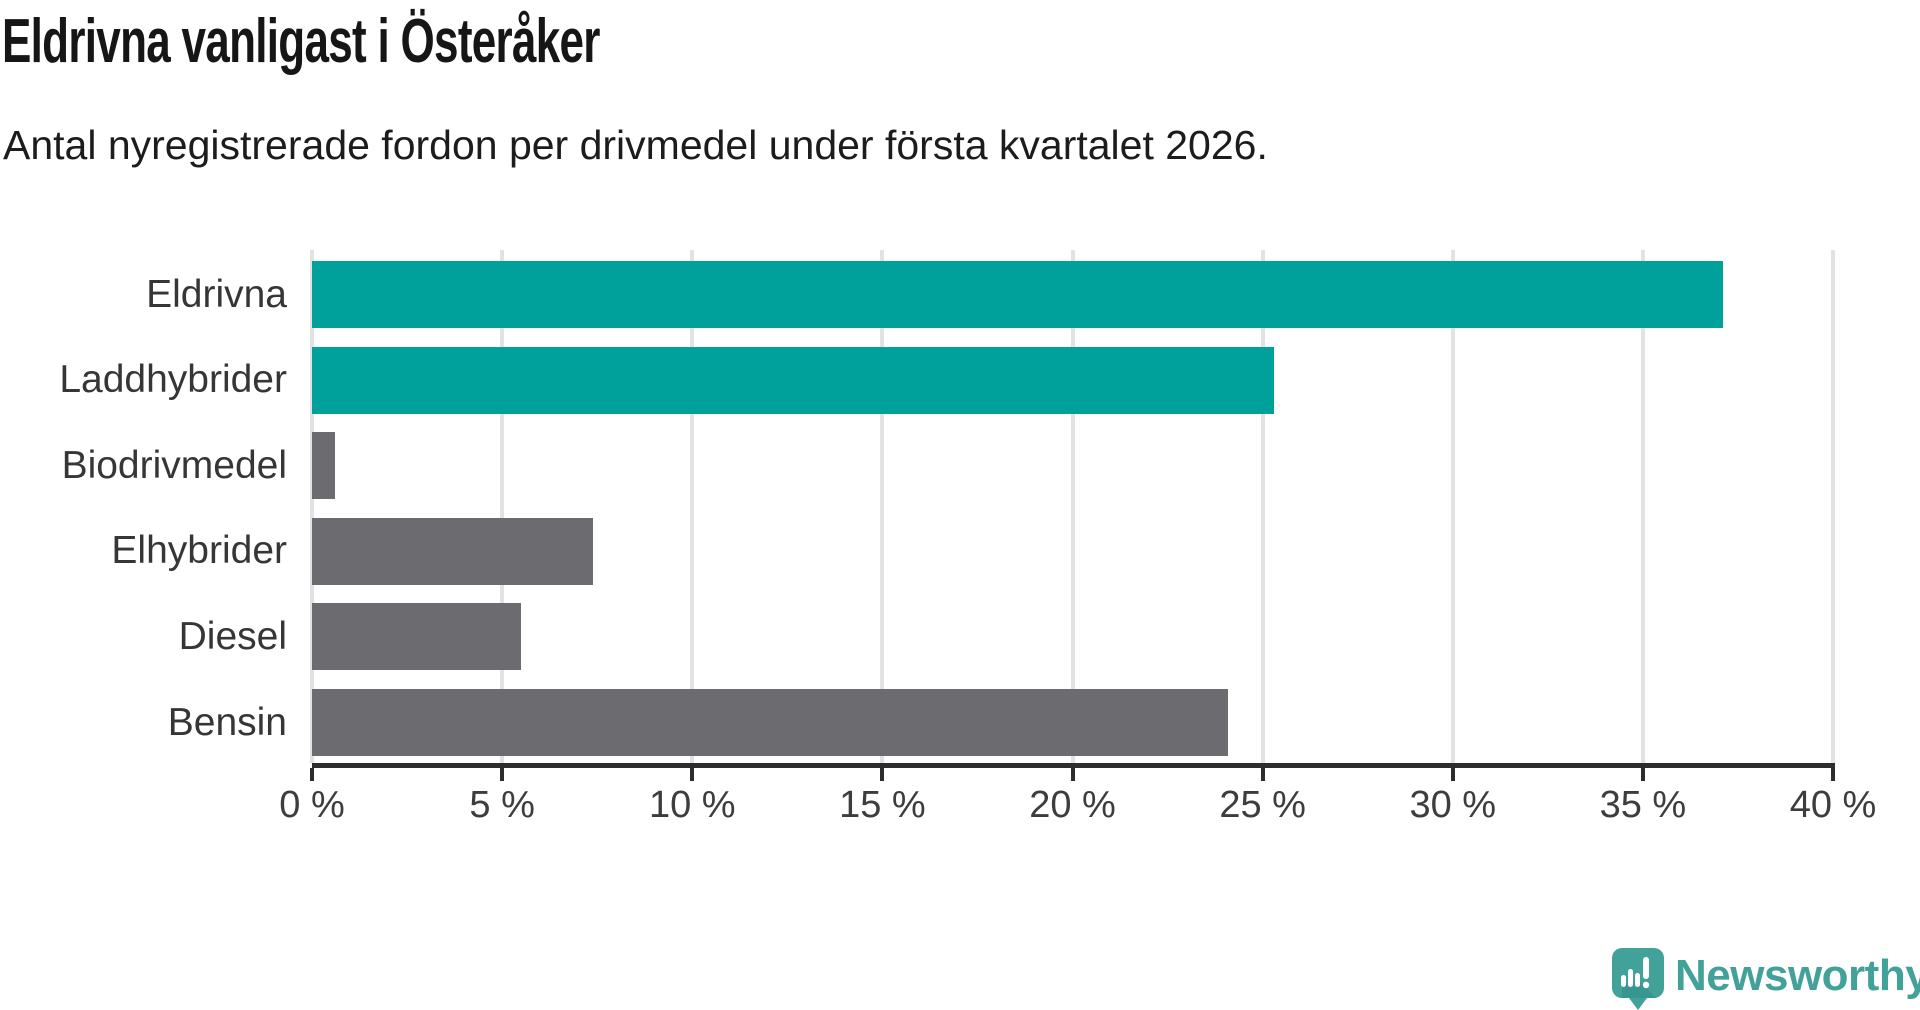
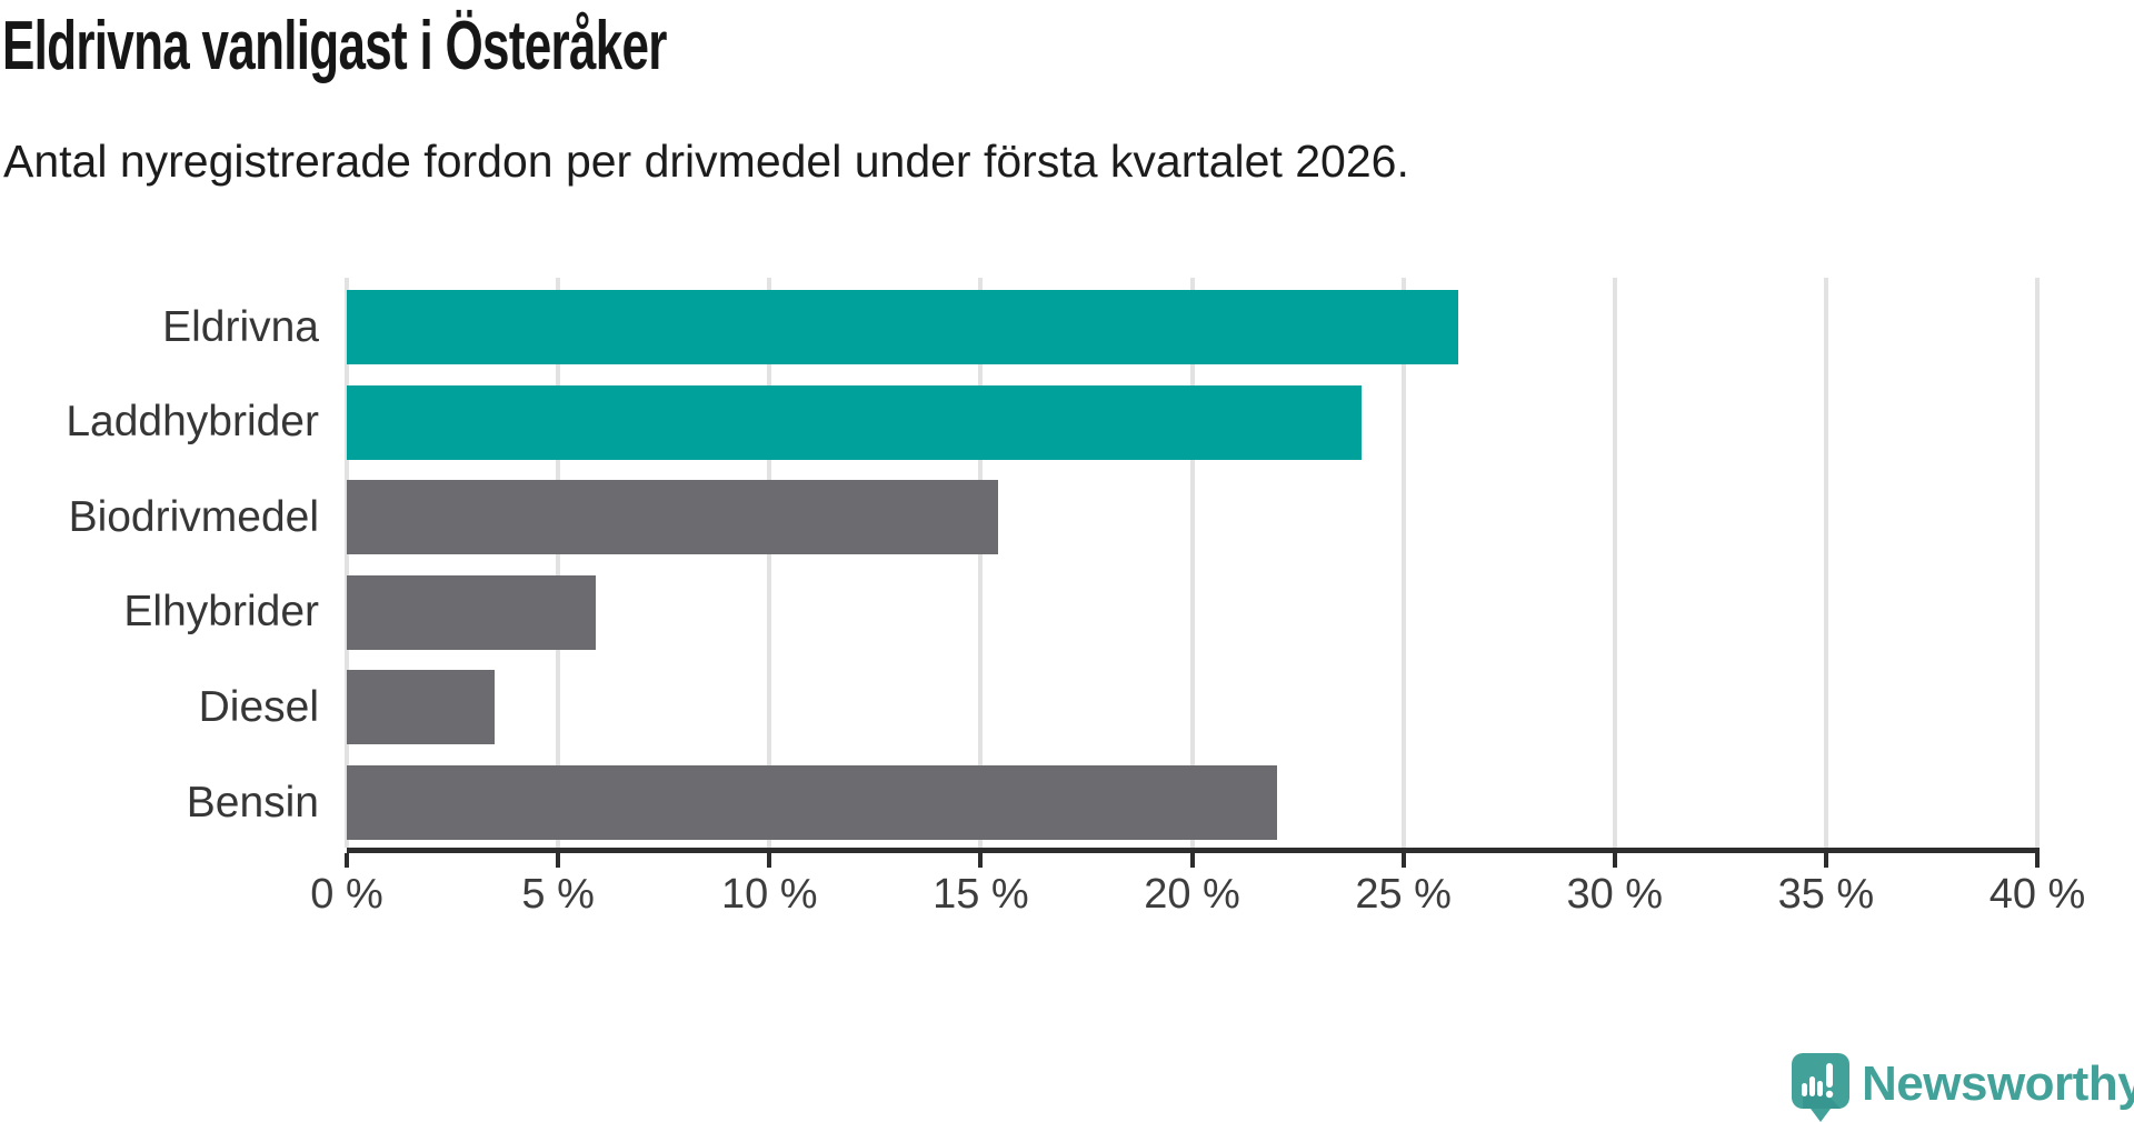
Eldrivna: 37.1% -> 26.3%
Laddhybrider: 25.3% -> 24.0%
Biodrivmedel: 0.6% -> 15.4%
Elhybrider: 7.4% -> 5.9%
Diesel: 5.5% -> 3.5%
Bensin: 24.1% -> 22.0%
